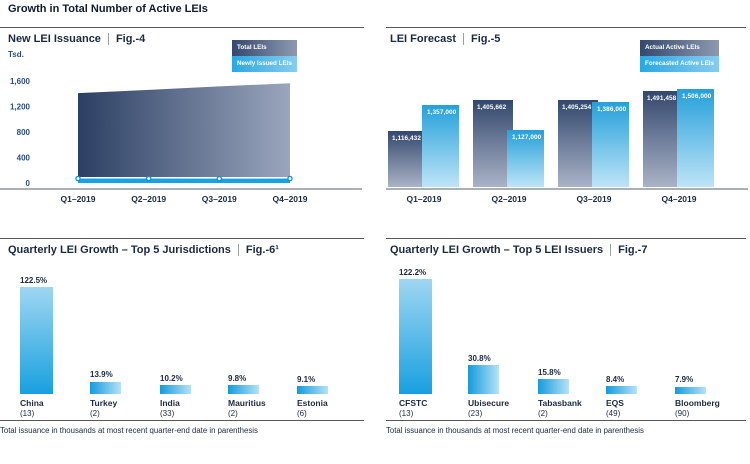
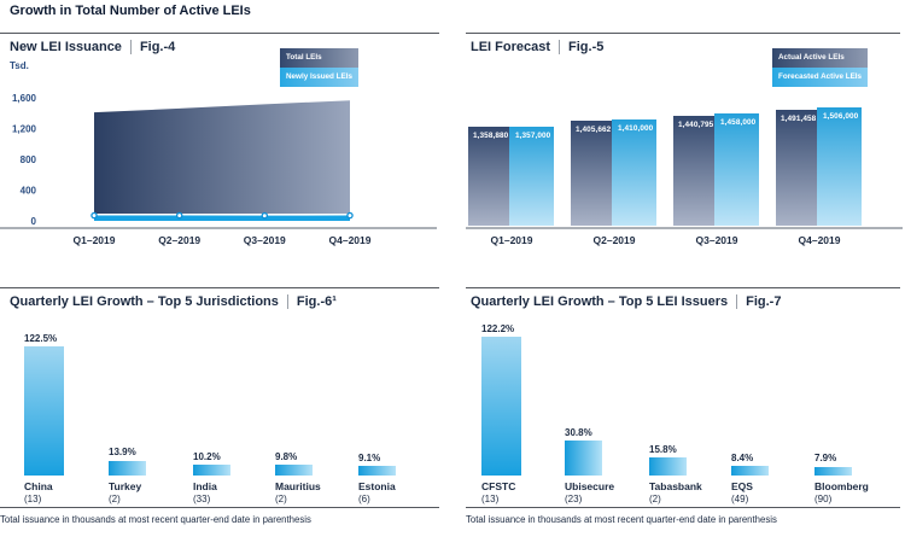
LEI Forecast/Actual Active LEIs/Q1–2019: 1,116,432 -> 1,358,880
LEI Forecast/Forecasted Active LEIs/Q2–2019: 1,127,000 -> 1,410,000
LEI Forecast/Actual Active LEIs/Q3–2019: 1,405,254 -> 1,440,795
LEI Forecast/Forecasted Active LEIs/Q3–2019: 1,386,000 -> 1,458,000
